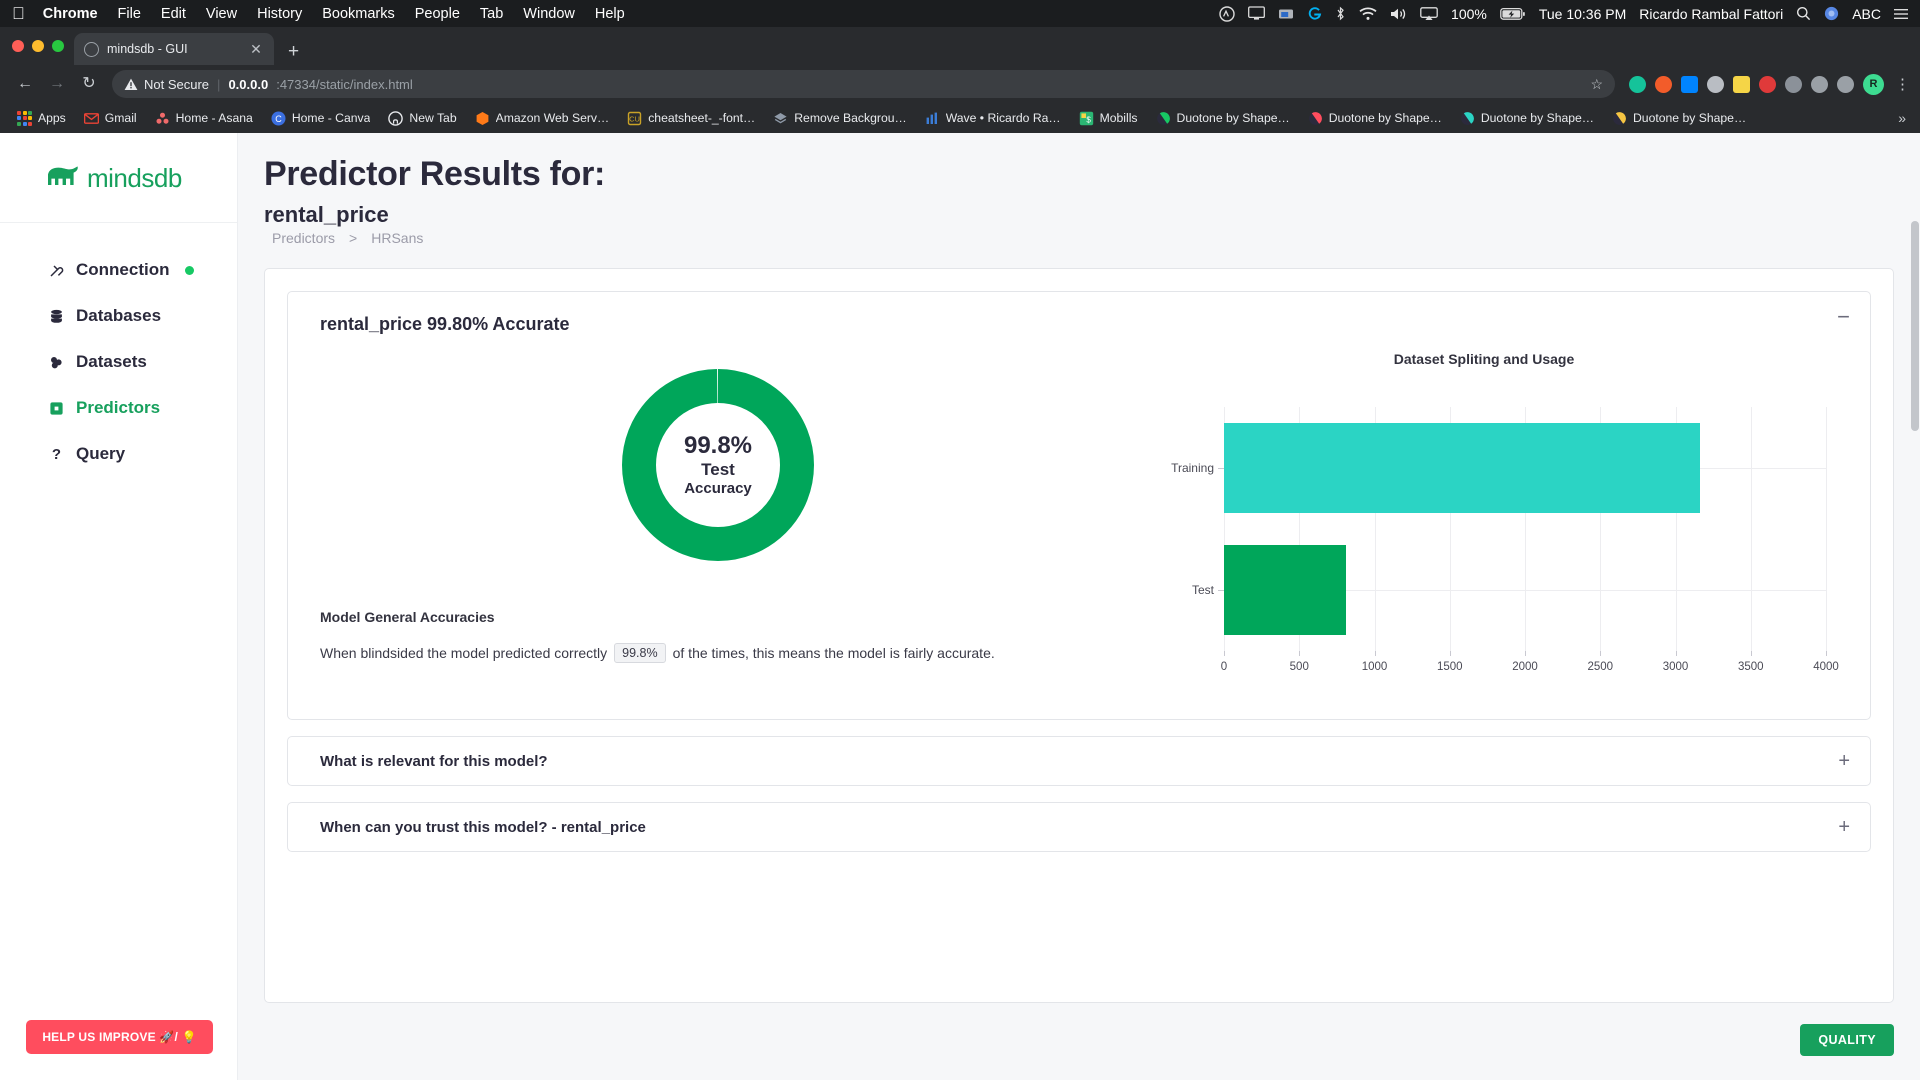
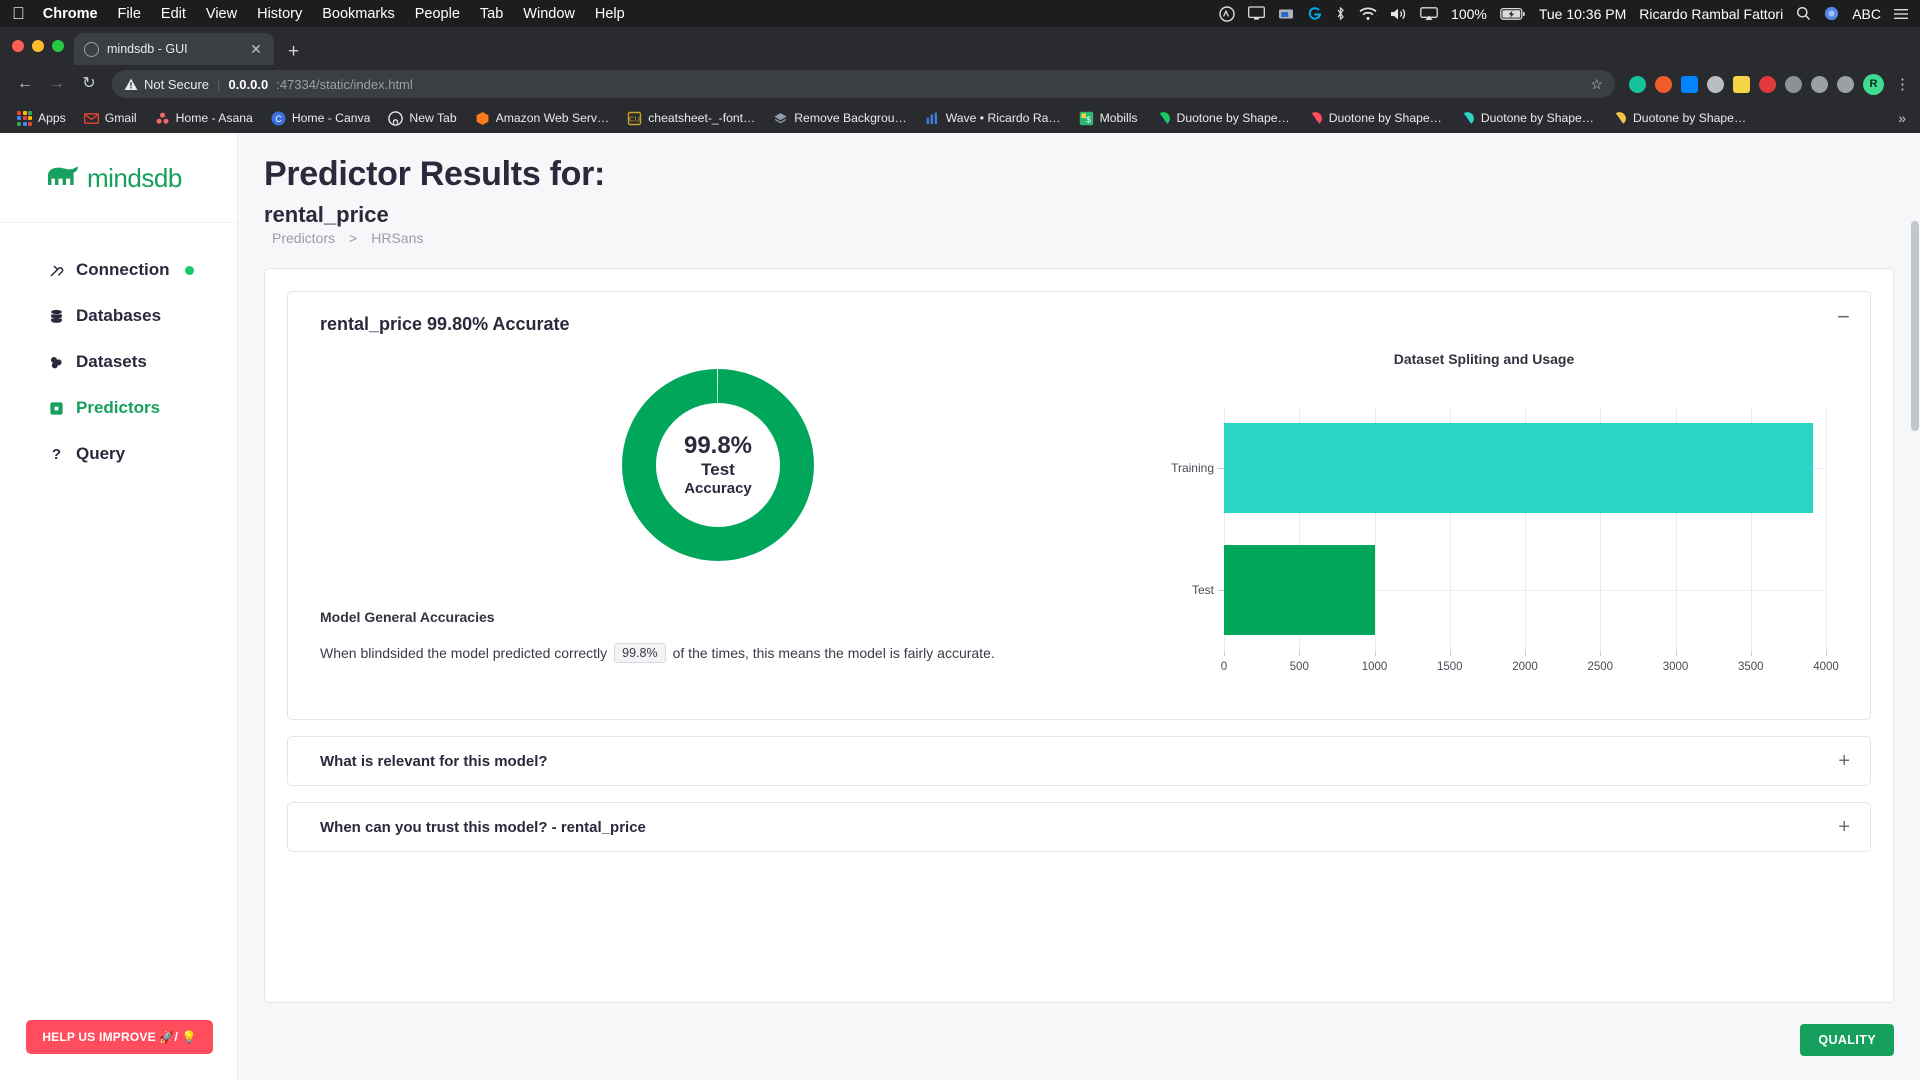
Training: 3160 -> 3920
Test: 810 -> 1000
